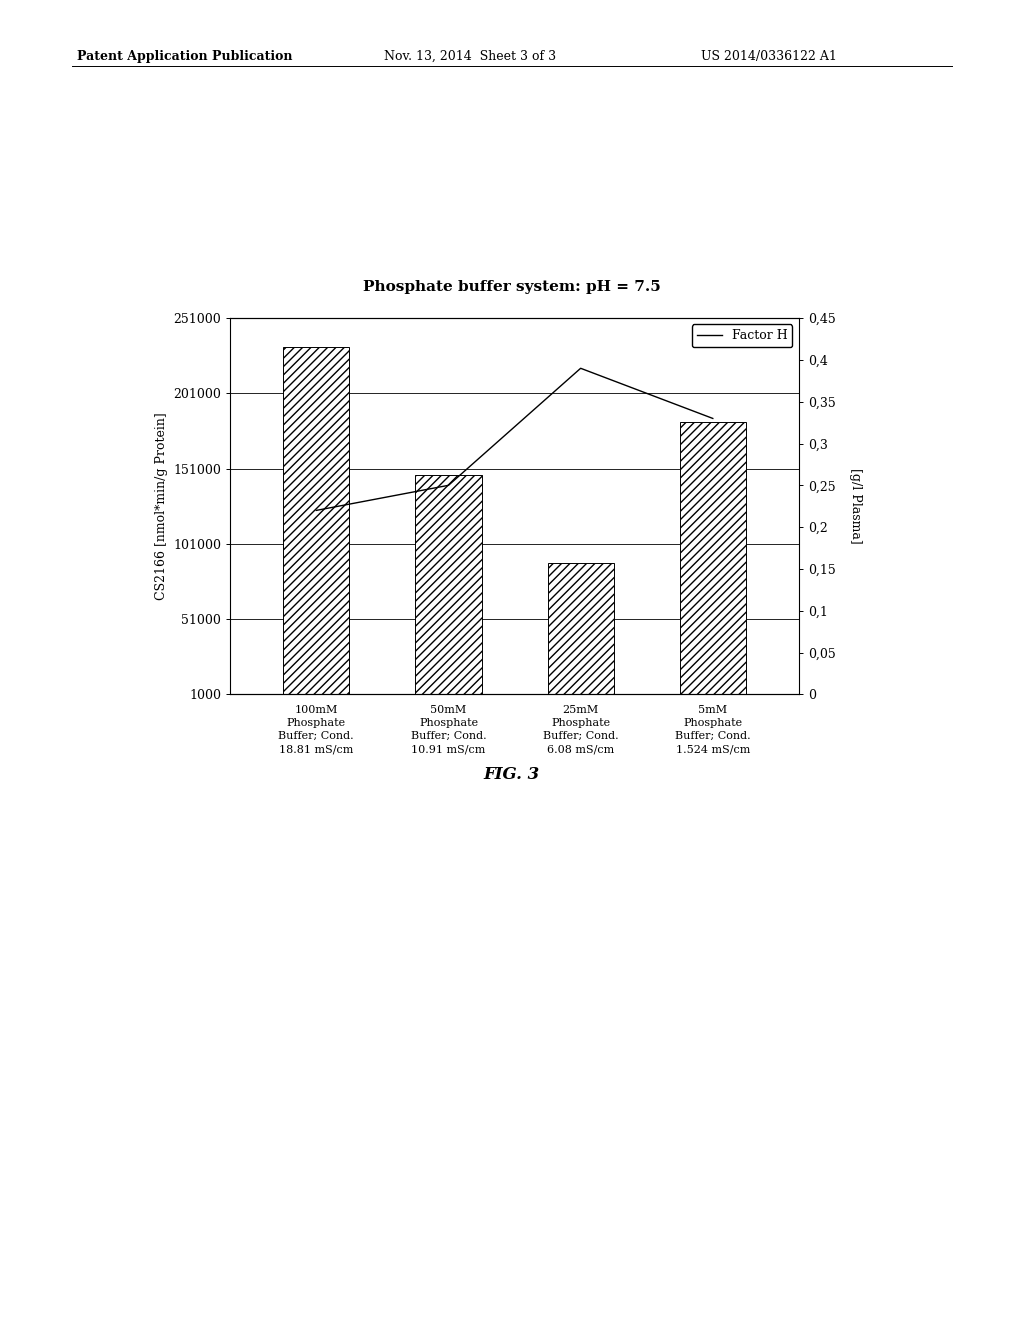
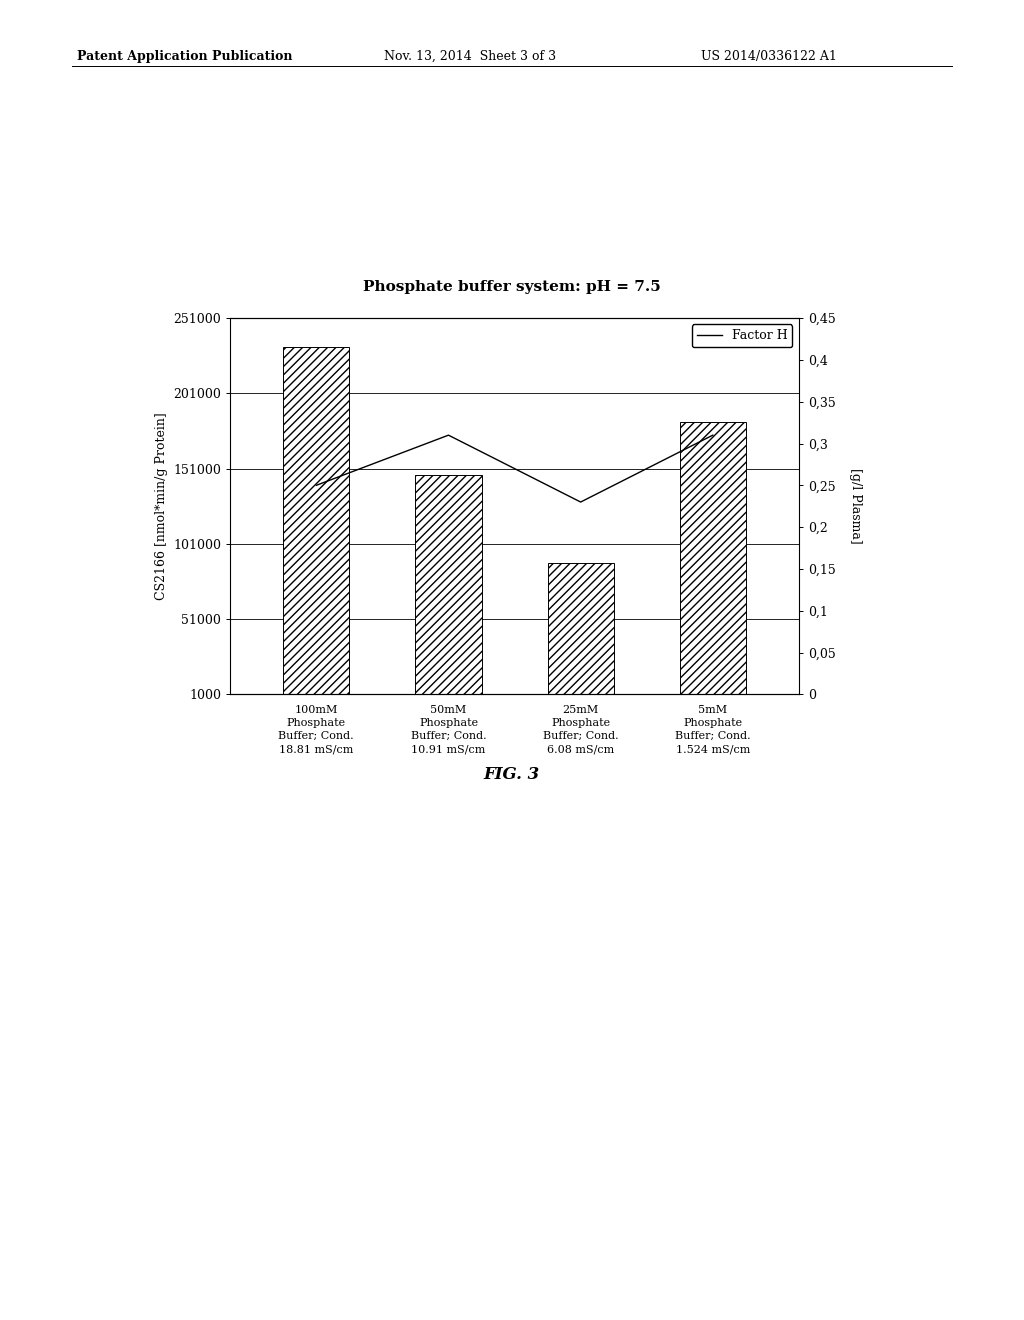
Factor H/100mM Phosphate Buffer; Cond. 18.81 mS/cm: 0,22 -> 0,25
Factor H/50mM Phosphate Buffer; Cond. 10.91 mS/cm: 0,25 -> 0,31
Factor H/25mM Phosphate Buffer; Cond. 6.08 mS/cm: 0,39 -> 0,23
Factor H/5mM Phosphate Buffer; Cond. 1.524 mS/cm: 0,33 -> 0,31
